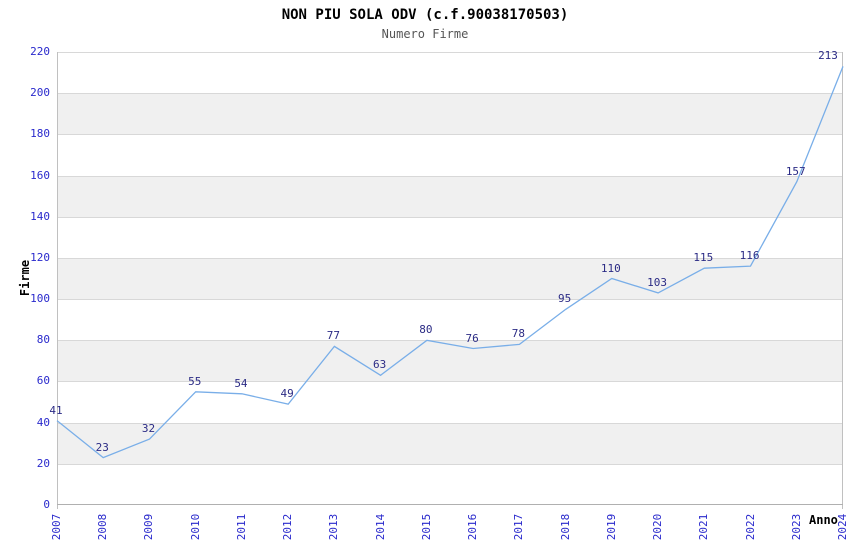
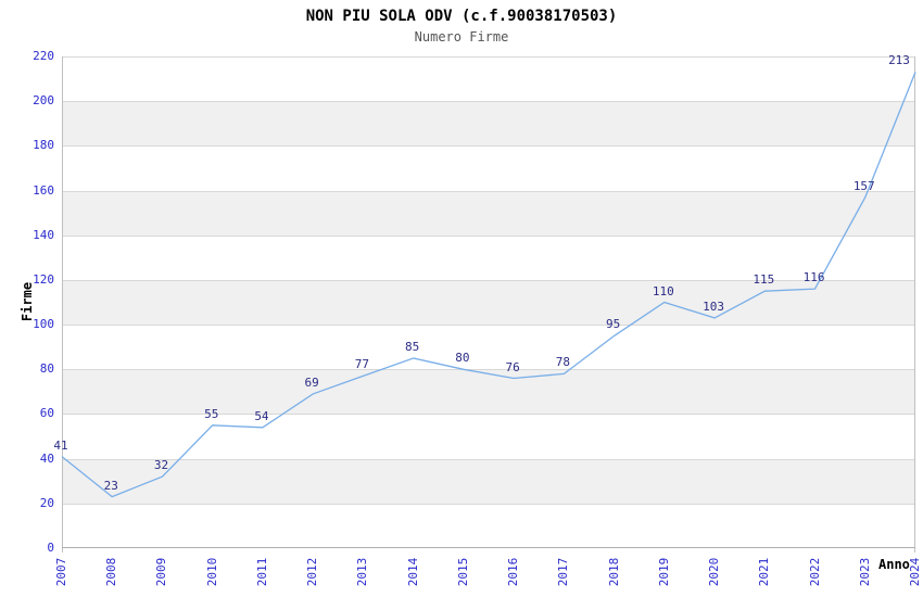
2012: 49 -> 69
2014: 63 -> 85
